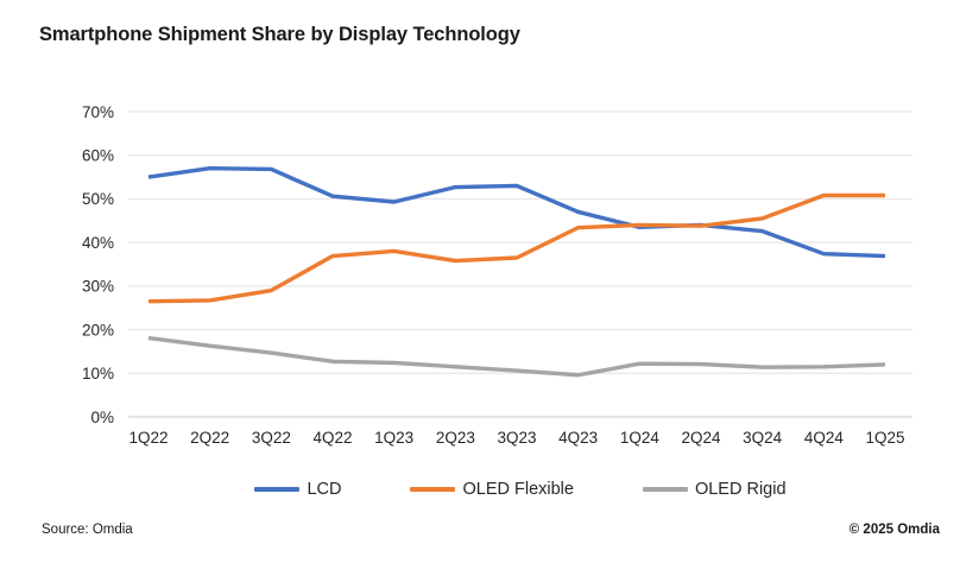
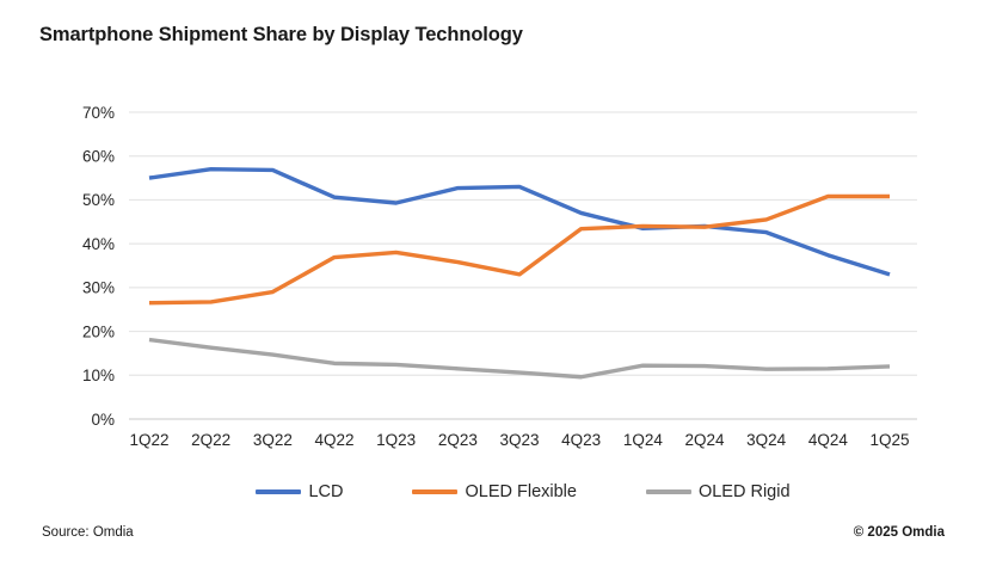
OLED Flexible/3Q23: 36% -> 33%
LCD/1Q25: 37% -> 33%
